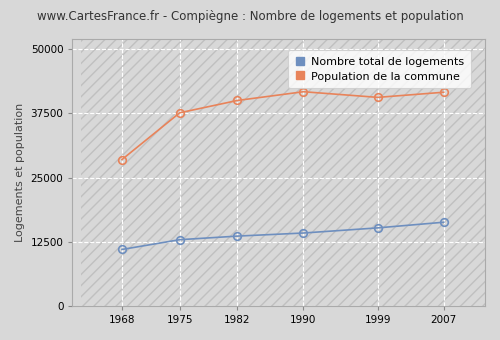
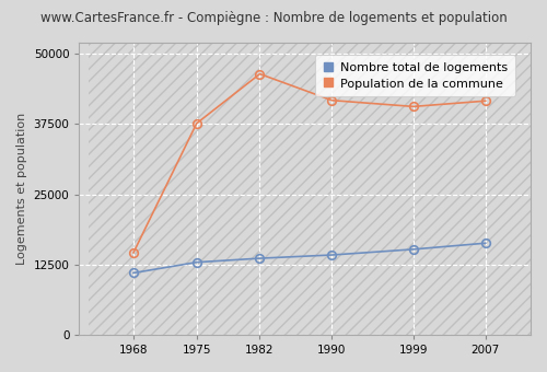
Population de la commune/1968: 28500 -> 14600
Population de la commune/1982: 40000 -> 46400
